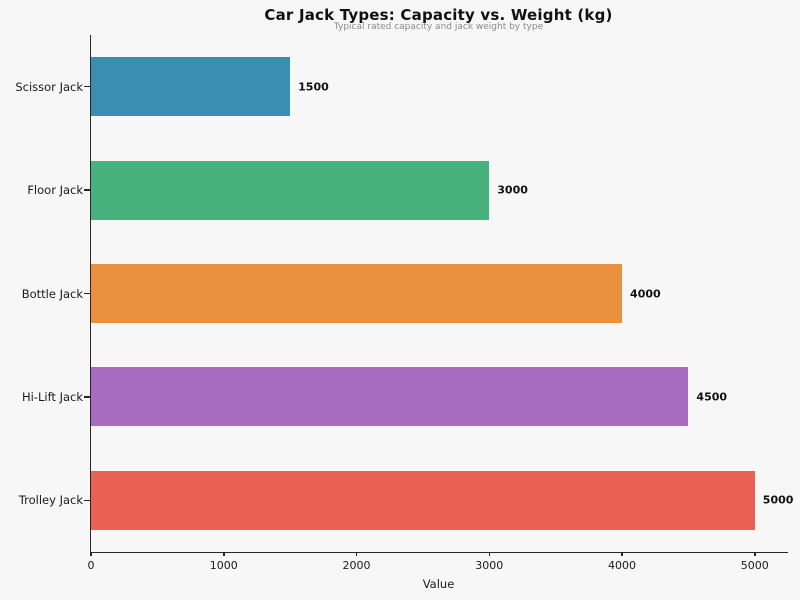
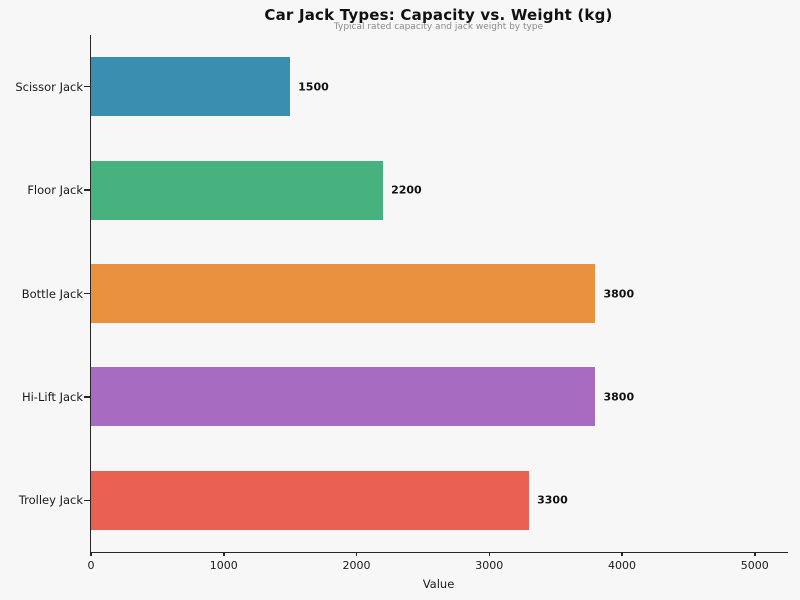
Floor Jack: 3000 -> 2200
Bottle Jack: 4000 -> 3800
Hi-Lift Jack: 4500 -> 3800
Trolley Jack: 5000 -> 3300
